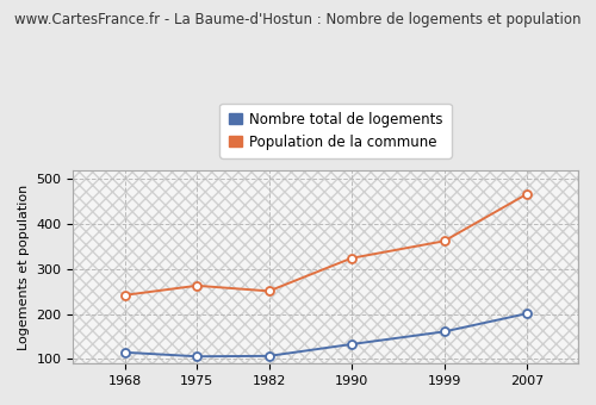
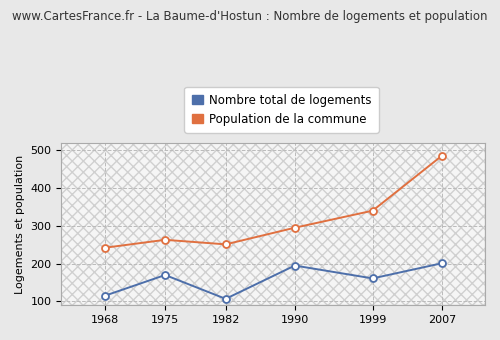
Nombre total de logements/1975: 106 -> 170
Nombre total de logements/1990: 133 -> 195
Population de la commune/1990: 324 -> 295
Population de la commune/1999: 362 -> 340
Population de la commune/2007: 466 -> 485
